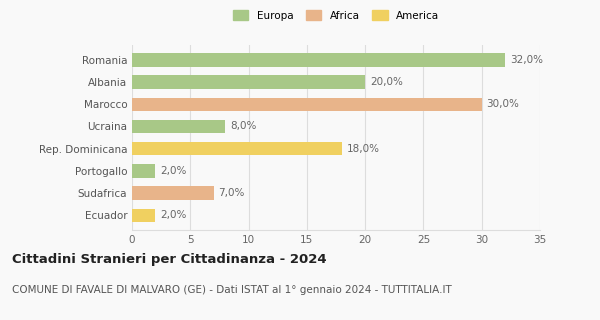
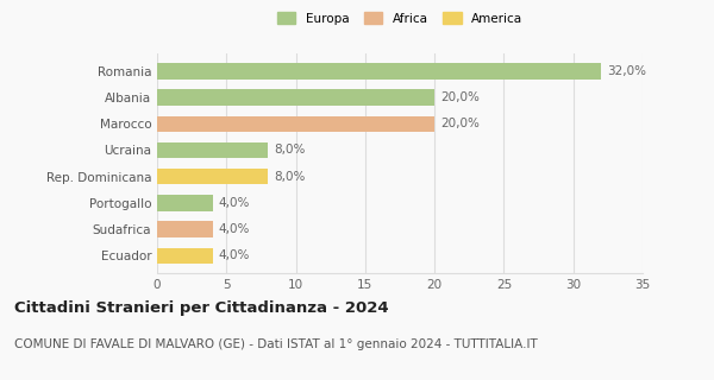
Marocco: 30,0% -> 20,0%
Rep. Dominicana: 18,0% -> 8,0%
Portogallo: 2,0% -> 4,0%
Sudafrica: 7,0% -> 4,0%
Ecuador: 2,0% -> 4,0%
